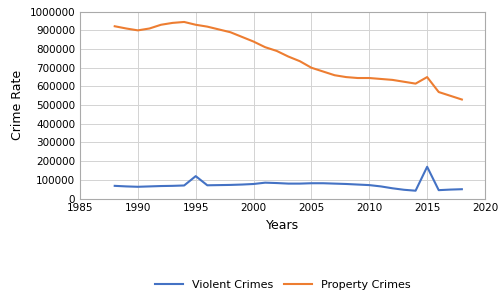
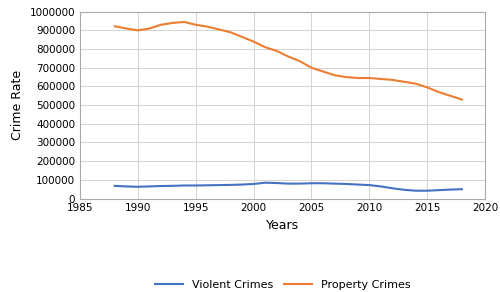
Violent Crimes/1995: 120000 -> 70000
Violent Crimes/2015: 170000 -> 40000
Property Crimes/2015: 650000 -> 600000
